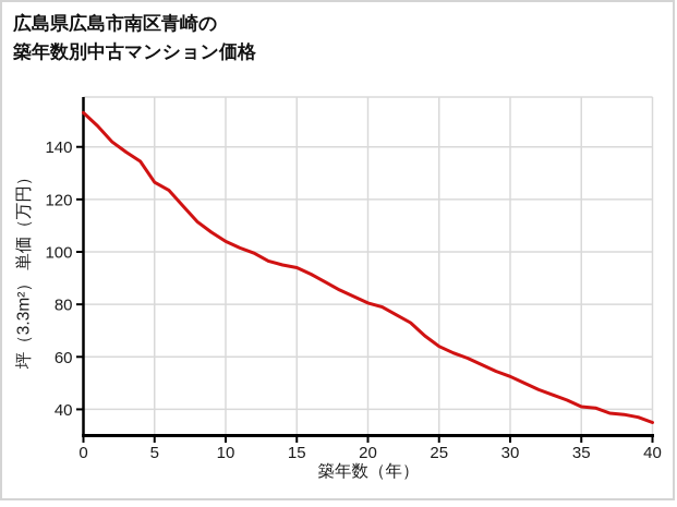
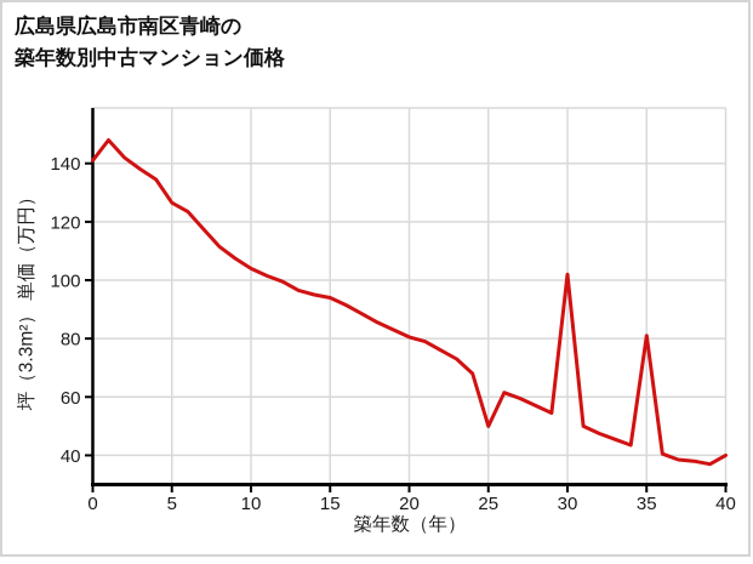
0: 153 -> 141
25: 64 -> 50
30: 52 -> 102
35: 41 -> 81
40: 35 -> 40
